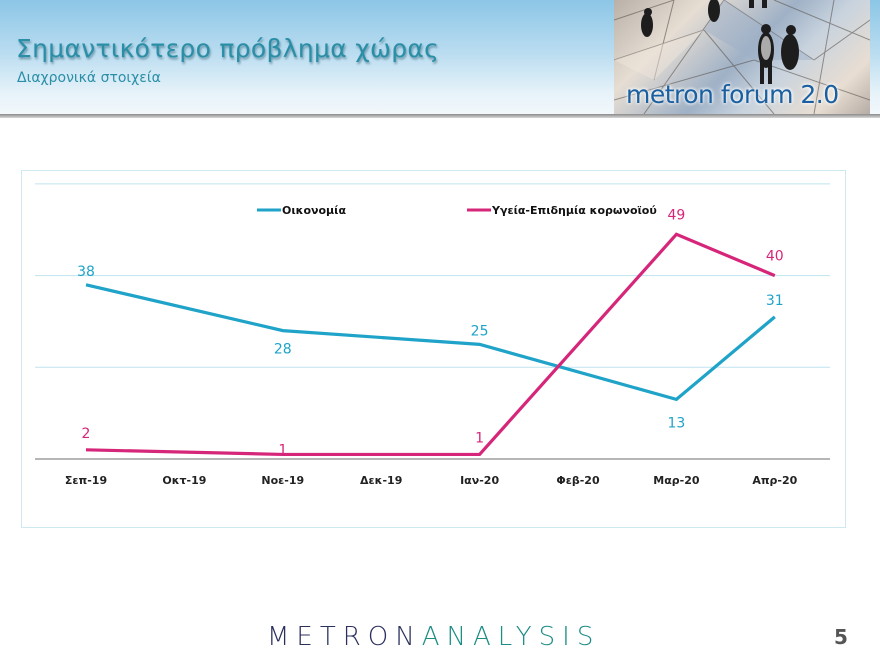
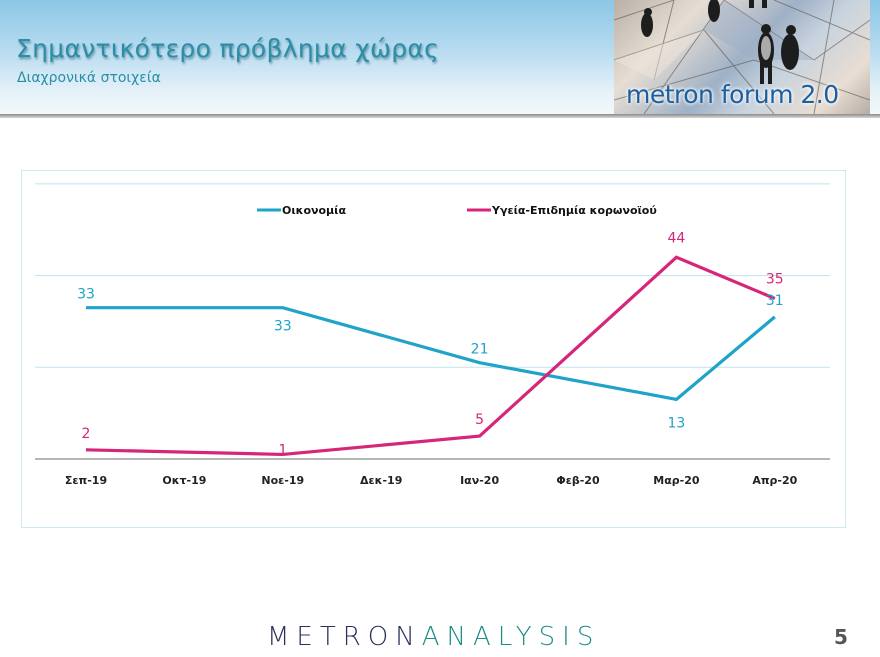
Οικονομία/Σεπ-19: 38 -> 33
Οικονομία/Νοε-19: 28 -> 33
Οικονομία/Ιαν-20: 25 -> 21
Υγεία-Επιδημία κορωνοϊού/Ιαν-20: 1 -> 5
Υγεία-Επιδημία κορωνοϊού/Μαρ-20: 49 -> 44
Υγεία-Επιδημία κορωνοϊού/Απρ-20: 40 -> 35
